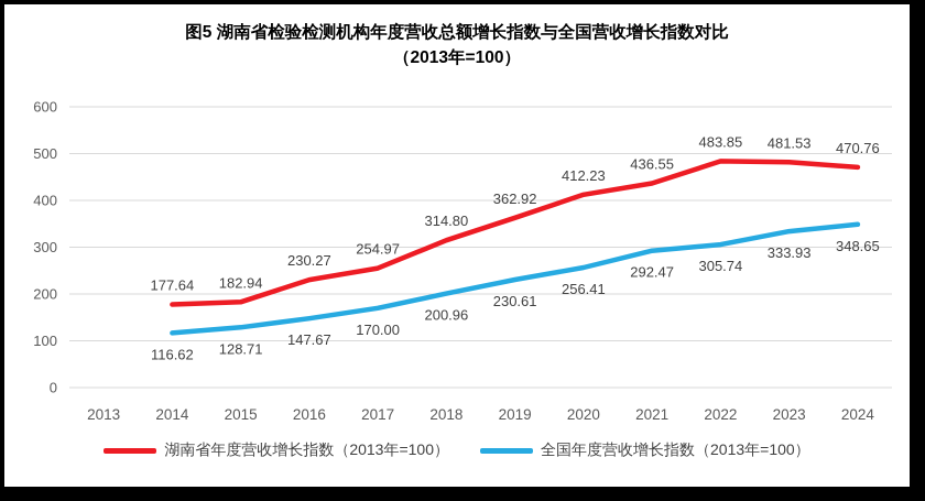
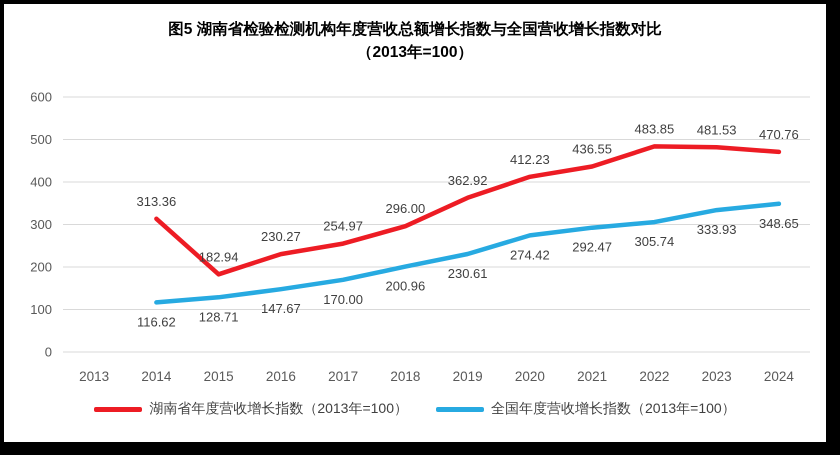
湖南省年度营收增长指数（2013年=100）/2014: 177.64 -> 313.36
湖南省年度营收增长指数（2013年=100）/2018: 314.80 -> 296.00
全国年度营收增长指数（2013年=100）/2020: 256.41 -> 274.42
